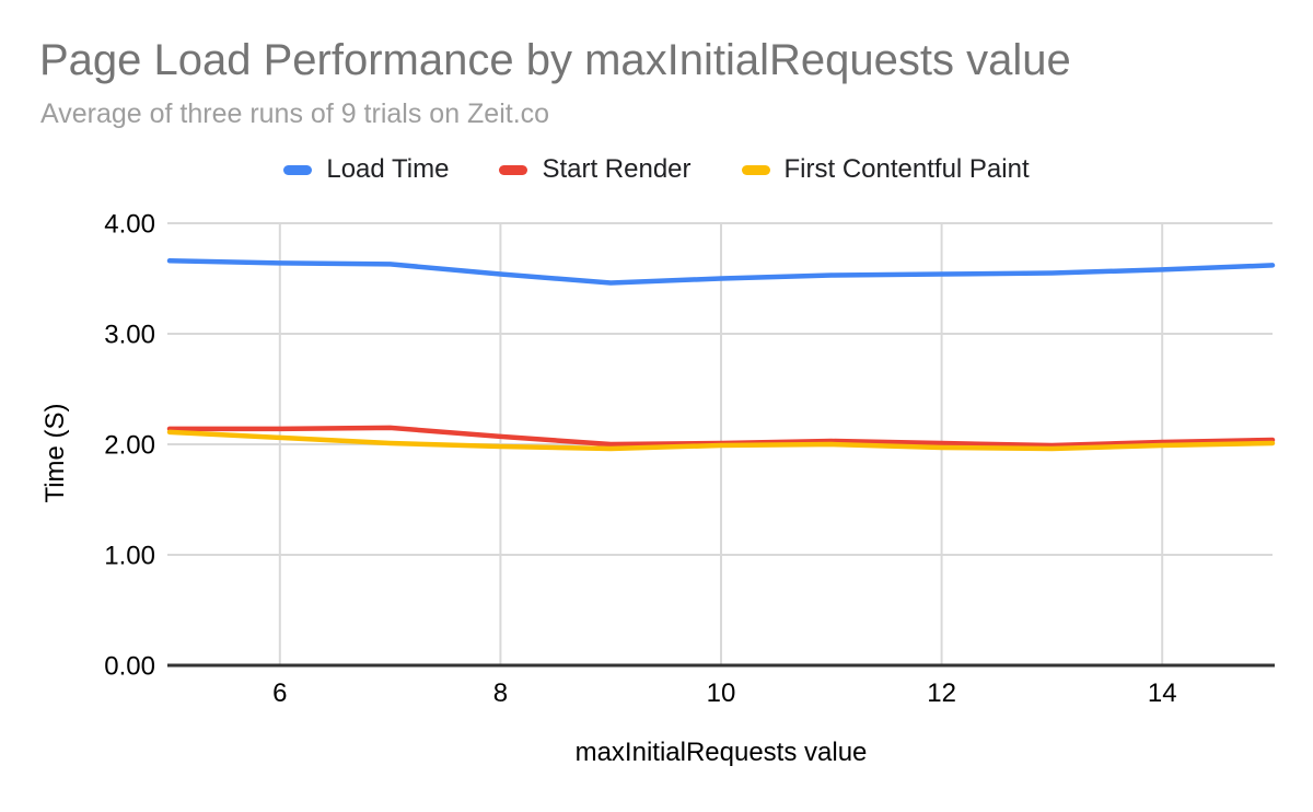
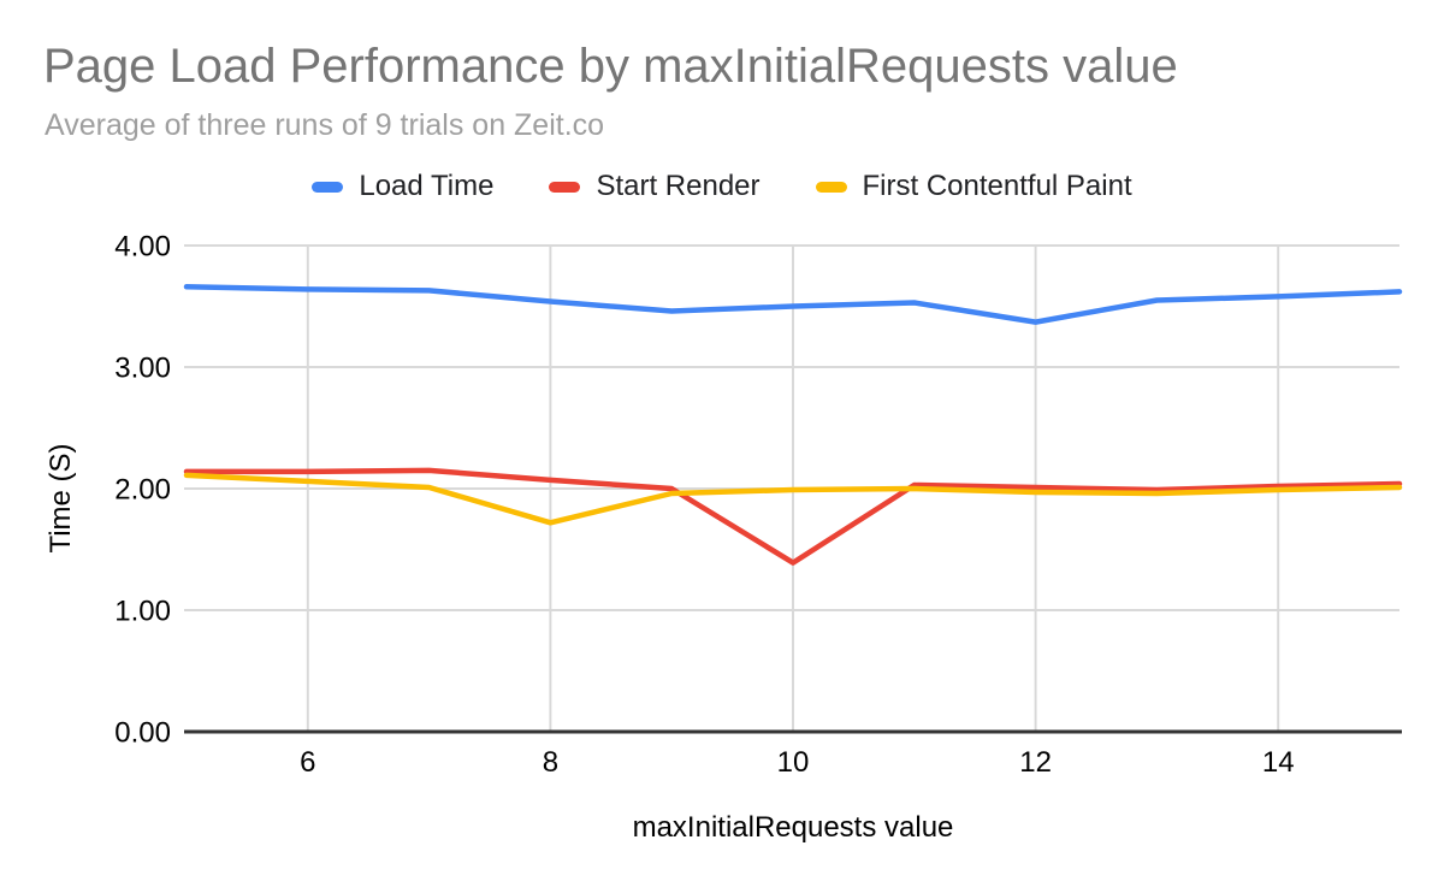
First Contentful Paint/8: 1.98 -> 1.72
Start Render/10: 2.01 -> 1.39
Load Time/12: 3.54 -> 3.37
